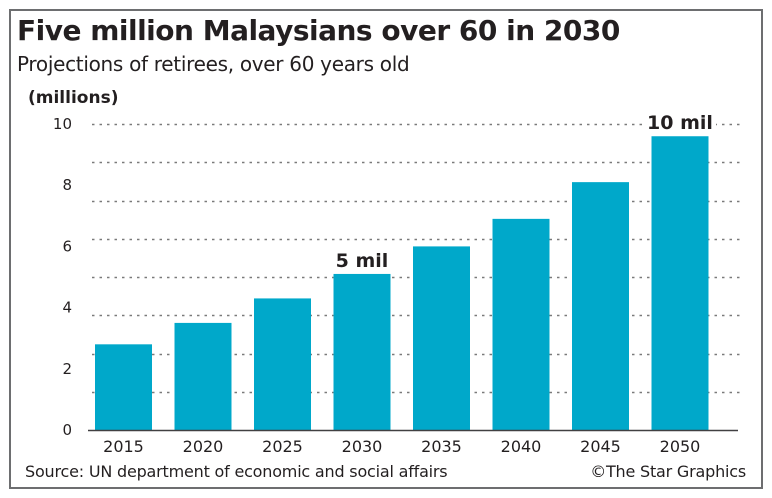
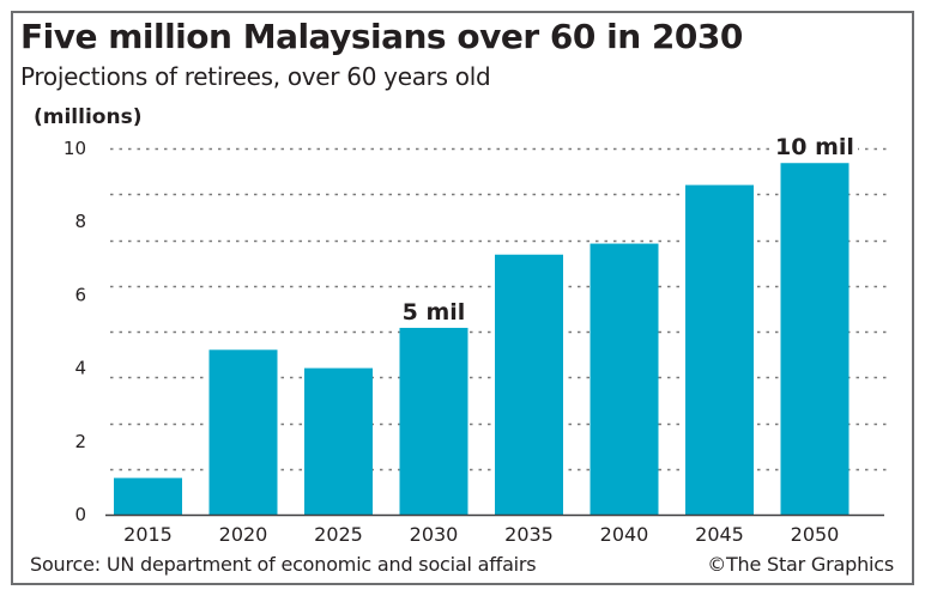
2015: 2.8 -> 1.0
2020: 3.5 -> 4.5
2025: 4.3 -> 4.0
2035: 6.0 -> 7.1
2040: 6.9 -> 7.4
2045: 8.1 -> 9.0
